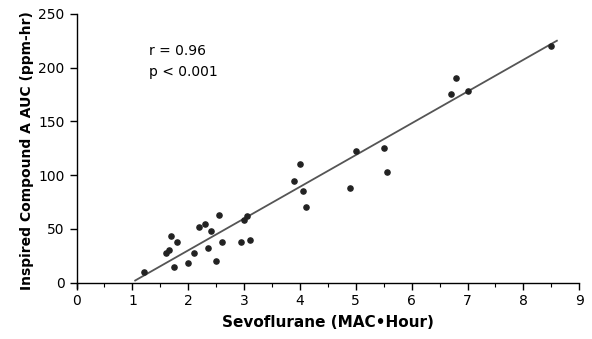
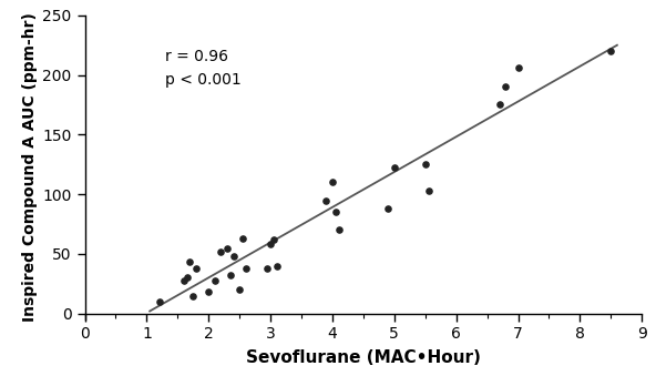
7: 178 -> 206
